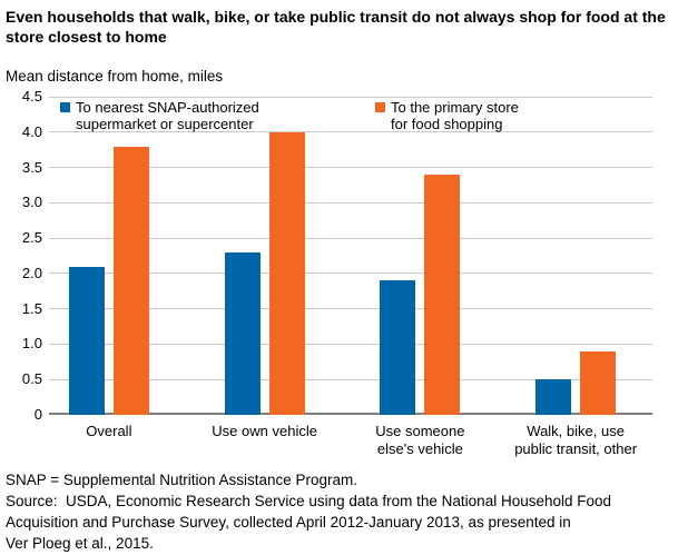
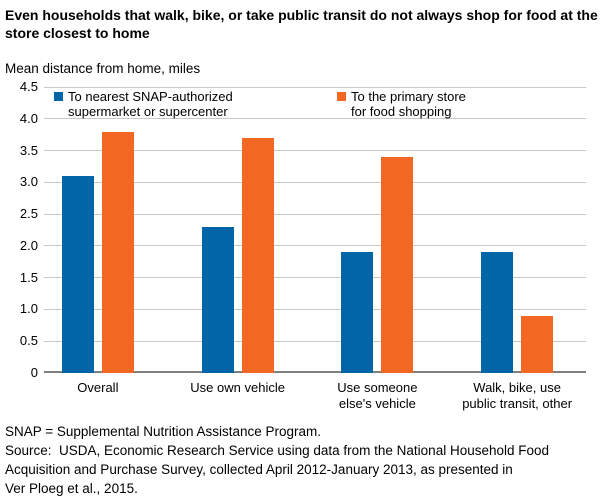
To nearest SNAP-authorized supermarket or supercenter/Overall: 2.1 -> 3.1
To the primary store for food shopping/Use own vehicle: 4.0 -> 3.7
To nearest SNAP-authorized supermarket or supercenter/Walk, bike, use public transit, other: 0.5 -> 1.9
